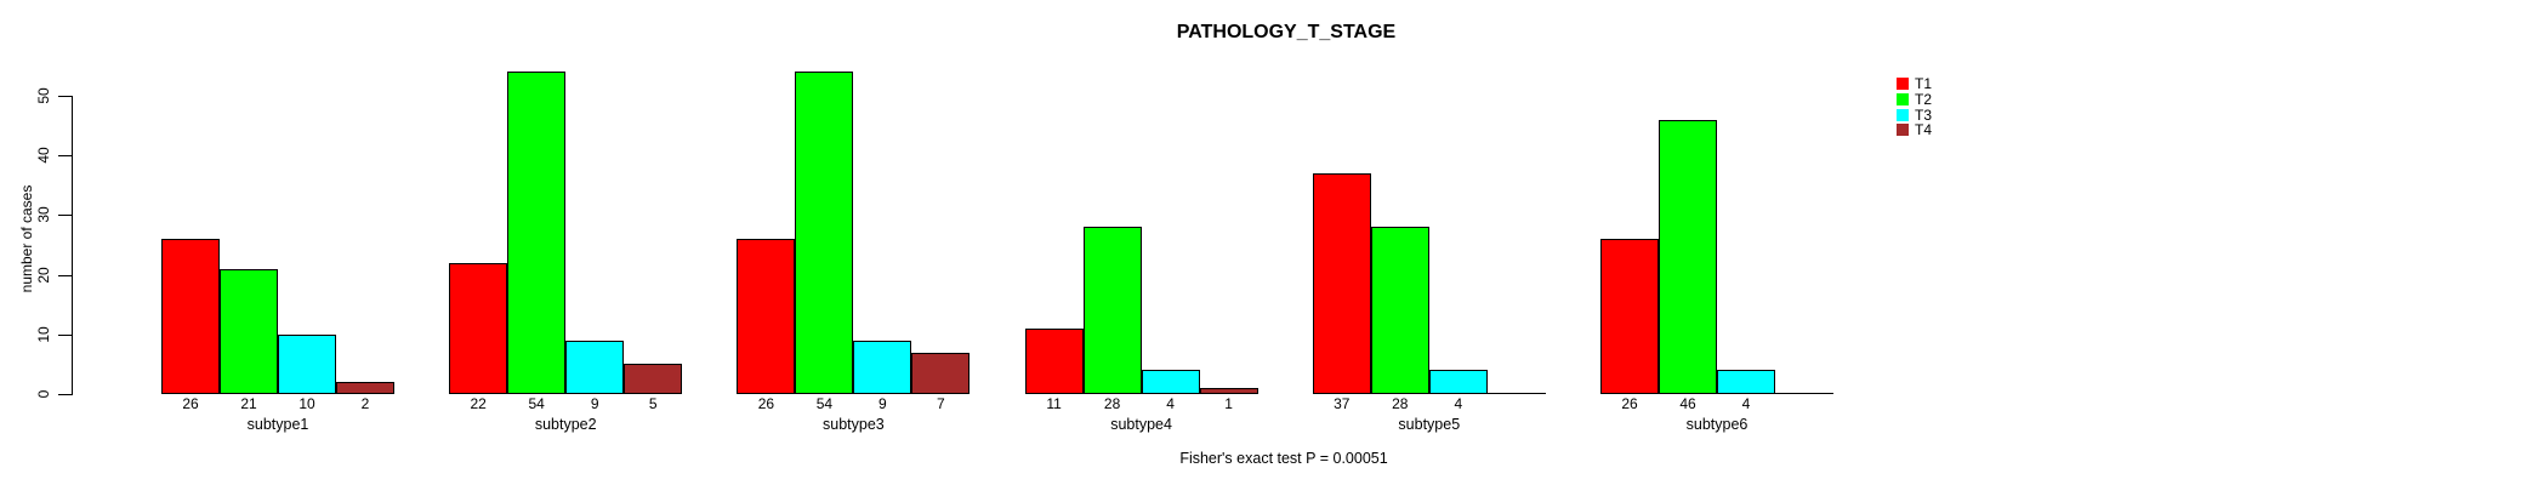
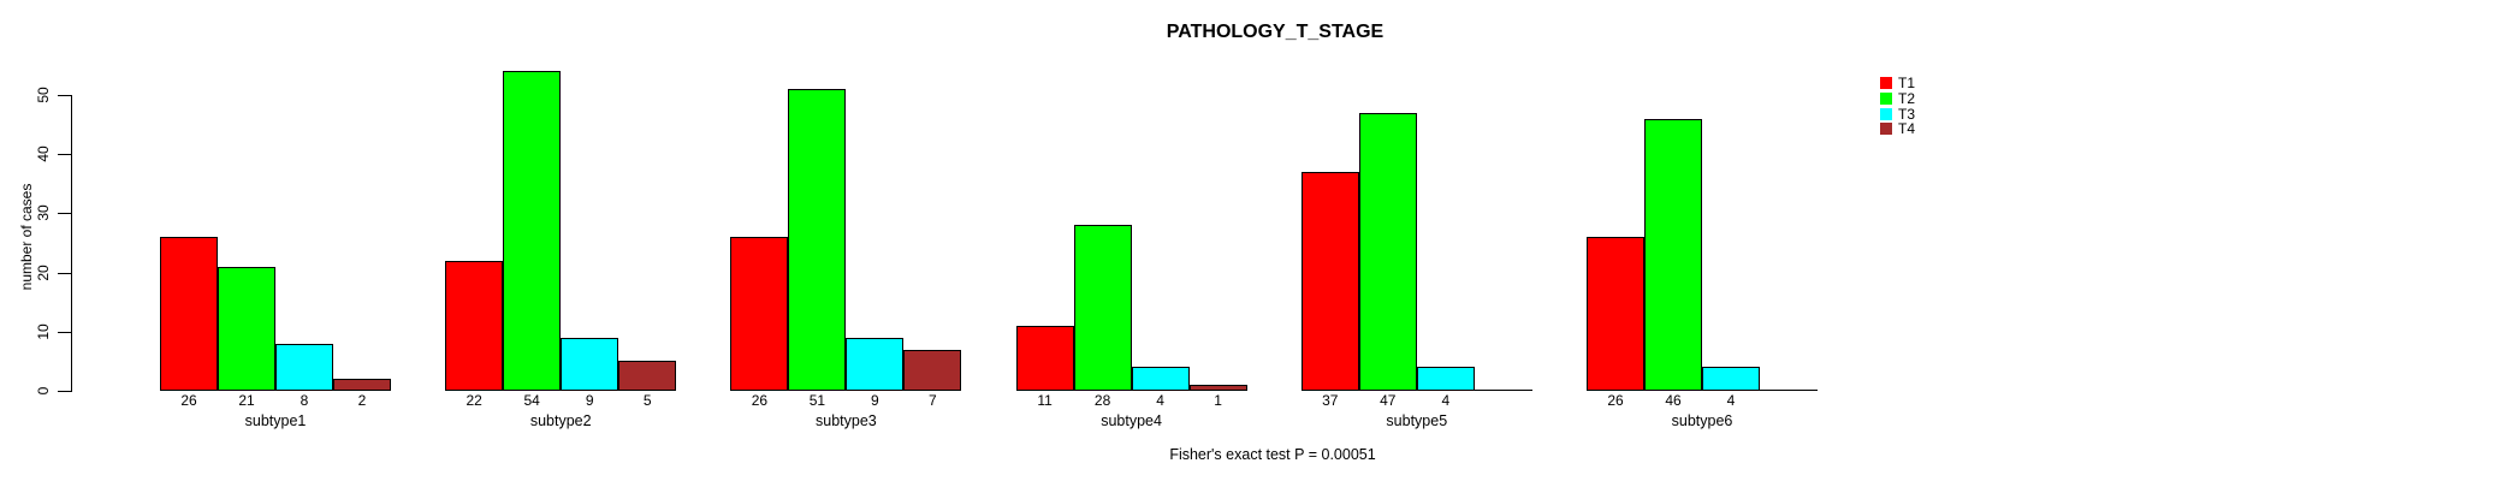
T3/subtype1: 10 -> 8
T2/subtype3: 54 -> 51
T2/subtype5: 28 -> 47
